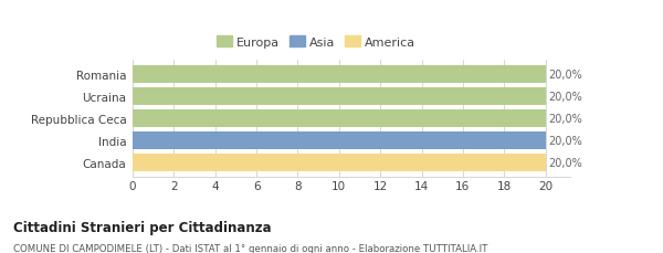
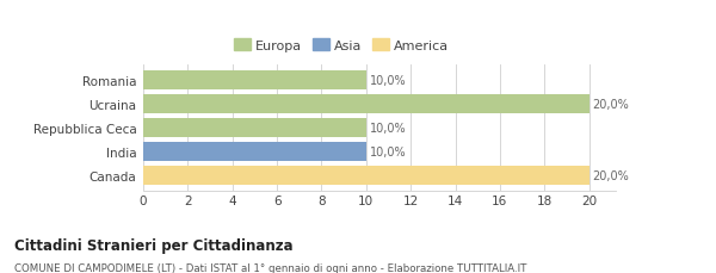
Romania: 20,0% -> 10,0%
Repubblica Ceca: 20,0% -> 10,0%
India: 20,0% -> 10,0%
